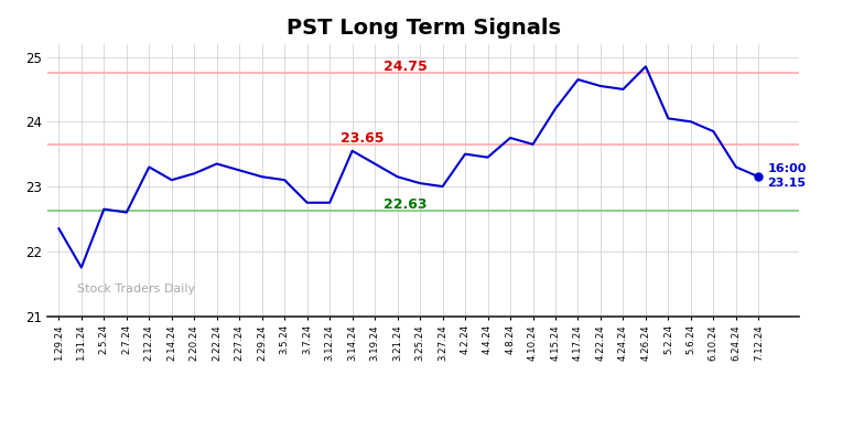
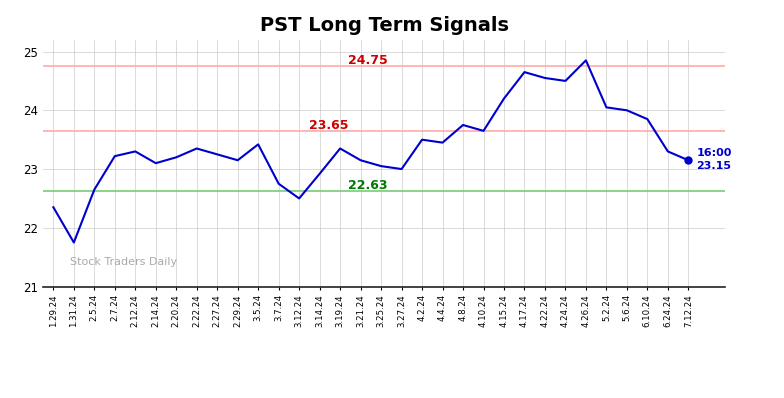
2.7.24: 22.60 -> 23.22
3.5.24: 23.10 -> 23.42
3.12.24: 22.75 -> 22.50
3.14.24: 23.55 -> 22.92
